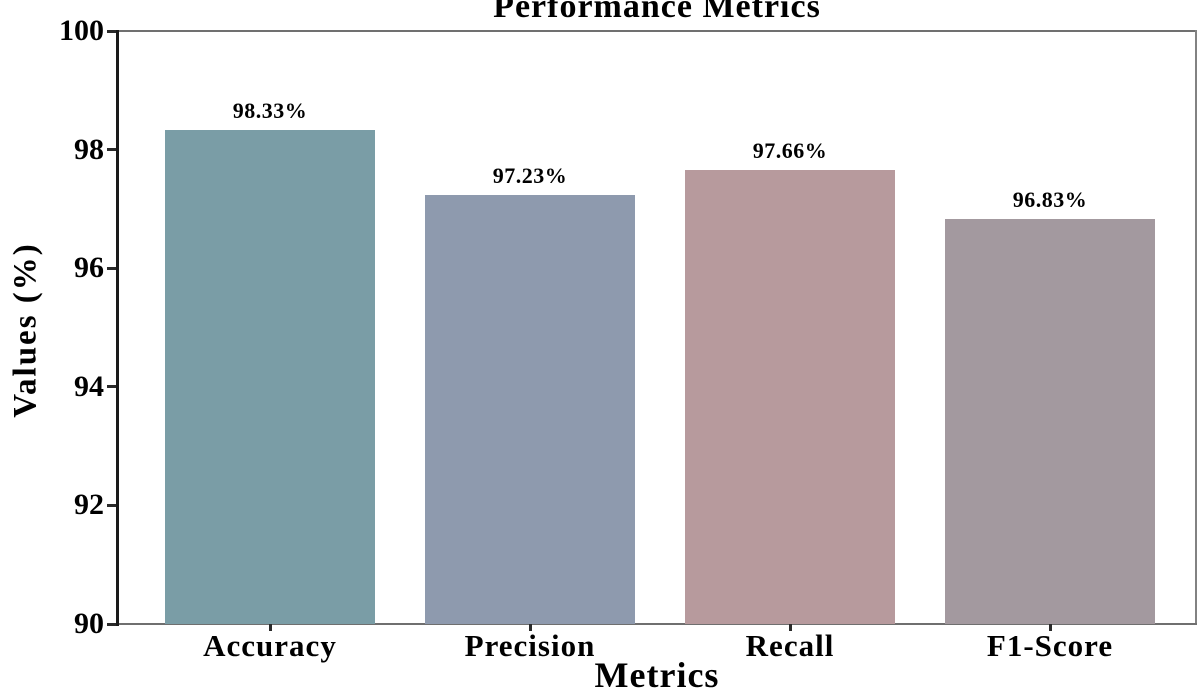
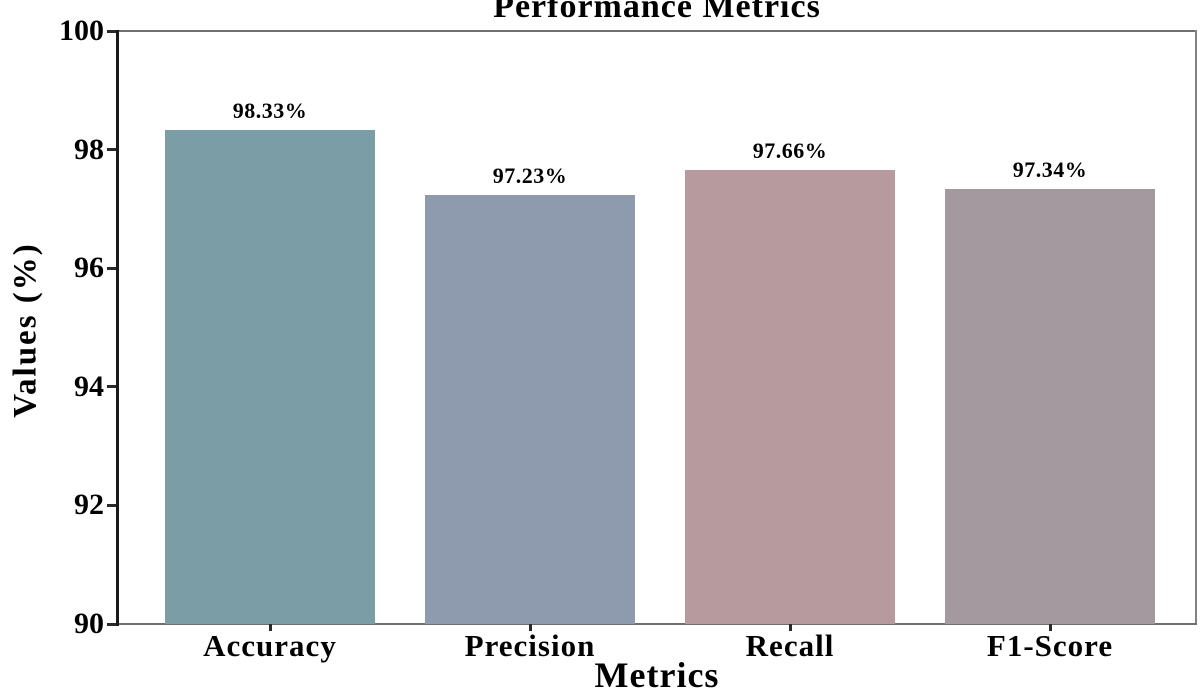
F1-Score: 96.83% -> 97.34%
